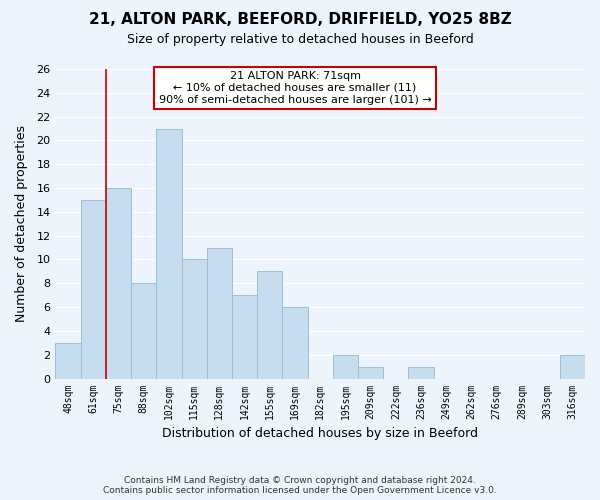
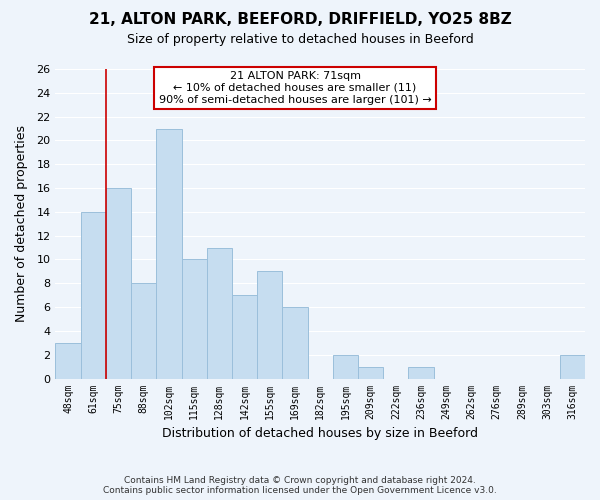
61sqm: 15 -> 14
